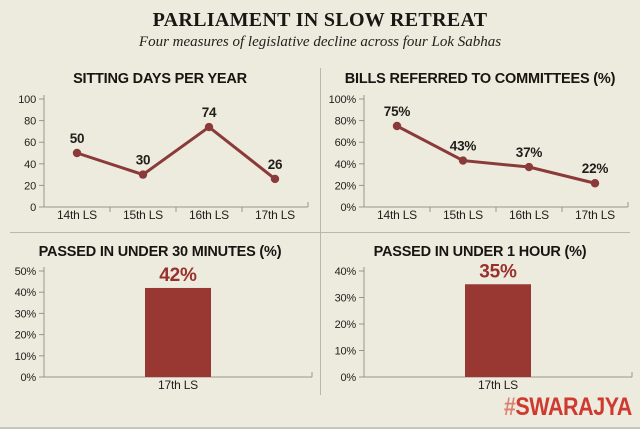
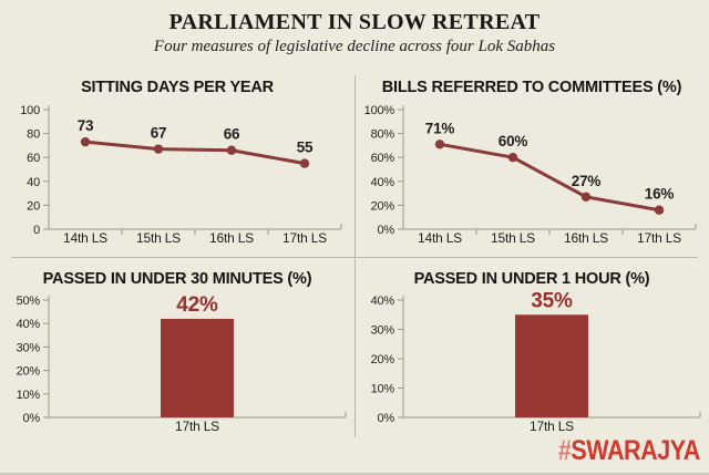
SITTING DAYS PER YEAR/14th LS: 50 -> 73
SITTING DAYS PER YEAR/15th LS: 30 -> 67
SITTING DAYS PER YEAR/16th LS: 74 -> 66
SITTING DAYS PER YEAR/17th LS: 26 -> 55
BILLS REFERRED TO COMMITTEES (%)/14th LS: 75% -> 71%
BILLS REFERRED TO COMMITTEES (%)/15th LS: 43% -> 60%
BILLS REFERRED TO COMMITTEES (%)/16th LS: 37% -> 27%
BILLS REFERRED TO COMMITTEES (%)/17th LS: 22% -> 16%
